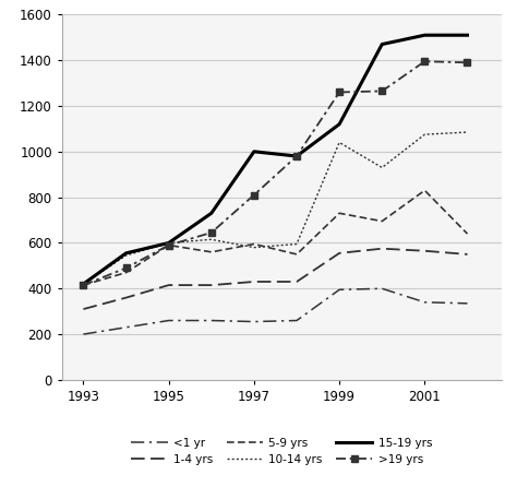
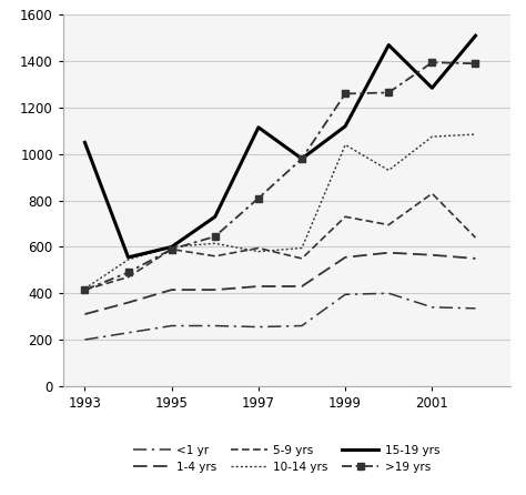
15-19 yrs/1993: 420 -> 1050
15-19 yrs/1997: 1000 -> 1115
15-19 yrs/2001: 1510 -> 1285
